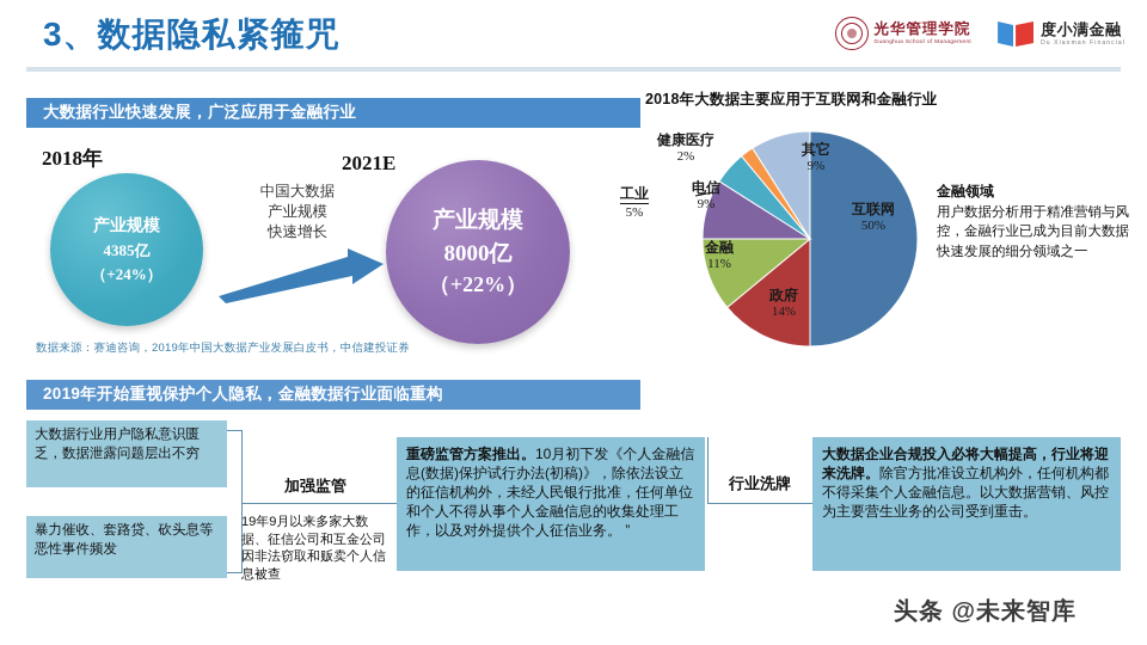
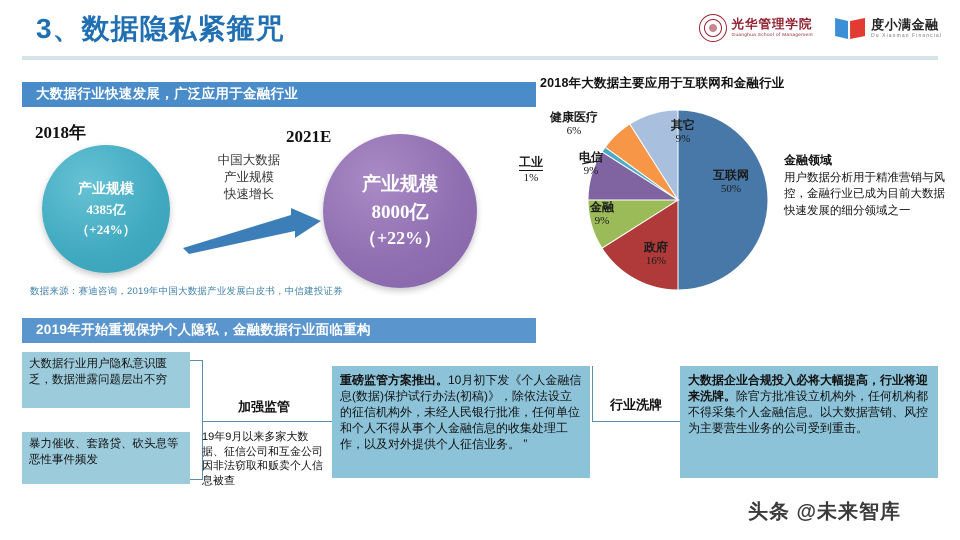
政府: 14% -> 16%
金融: 11% -> 9%
工业: 5% -> 1%
健康医疗: 2% -> 6%
